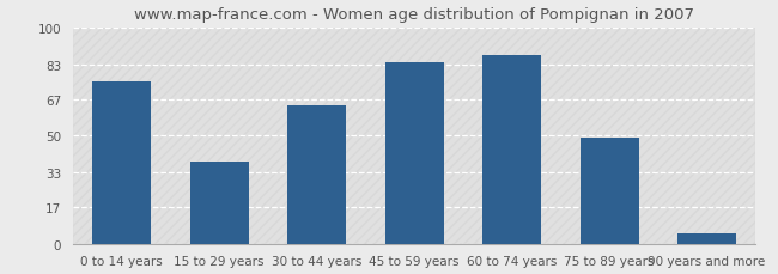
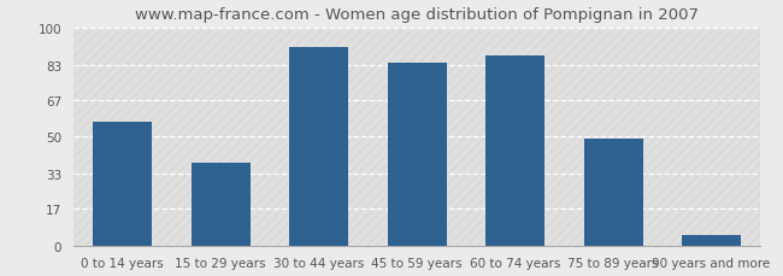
0 to 14 years: 75 -> 57
30 to 44 years: 64 -> 91
